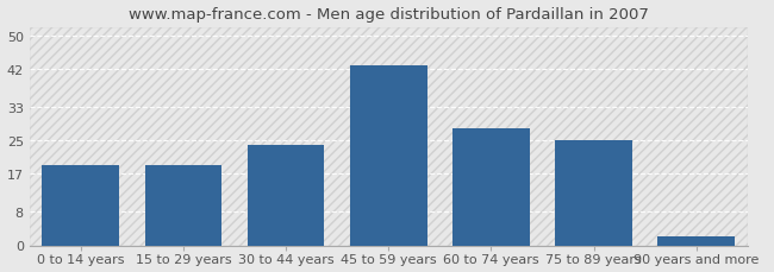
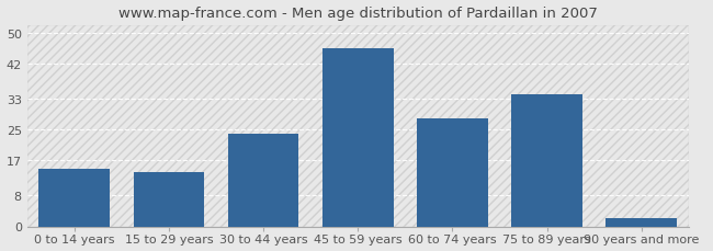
0 to 14 years: 19 -> 15
15 to 29 years: 19 -> 14
45 to 59 years: 43 -> 46
75 to 89 years: 25 -> 34
